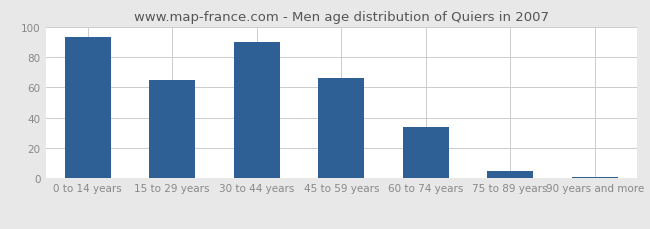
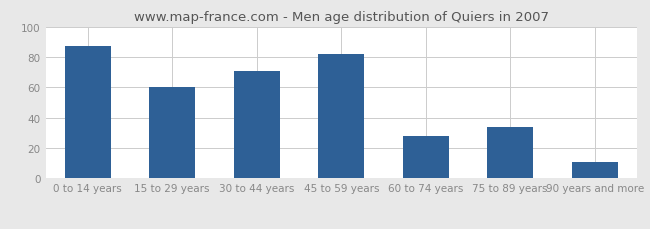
0 to 14 years: 93 -> 87
15 to 29 years: 65 -> 60
30 to 44 years: 90 -> 71
45 to 59 years: 66 -> 82
60 to 74 years: 34 -> 28
75 to 89 years: 5 -> 34
90 years and more: 1 -> 11
